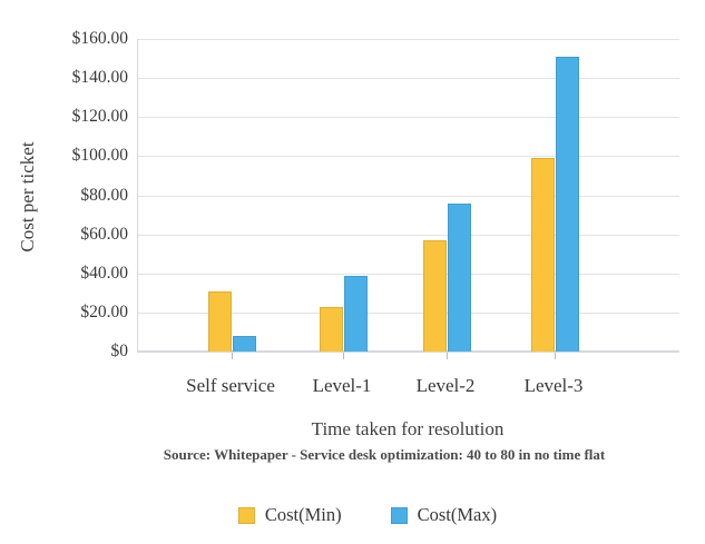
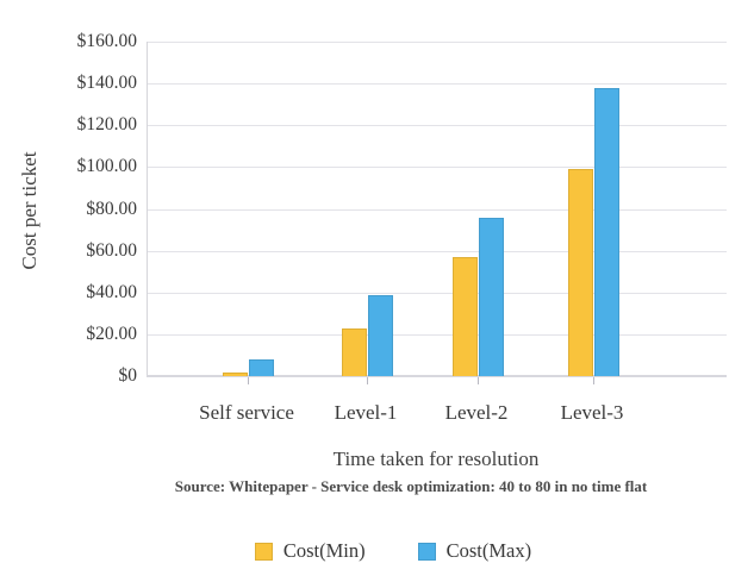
Cost(Min)/Self service: $31 -> $2
Cost(Max)/Level-3: $151 -> $138
